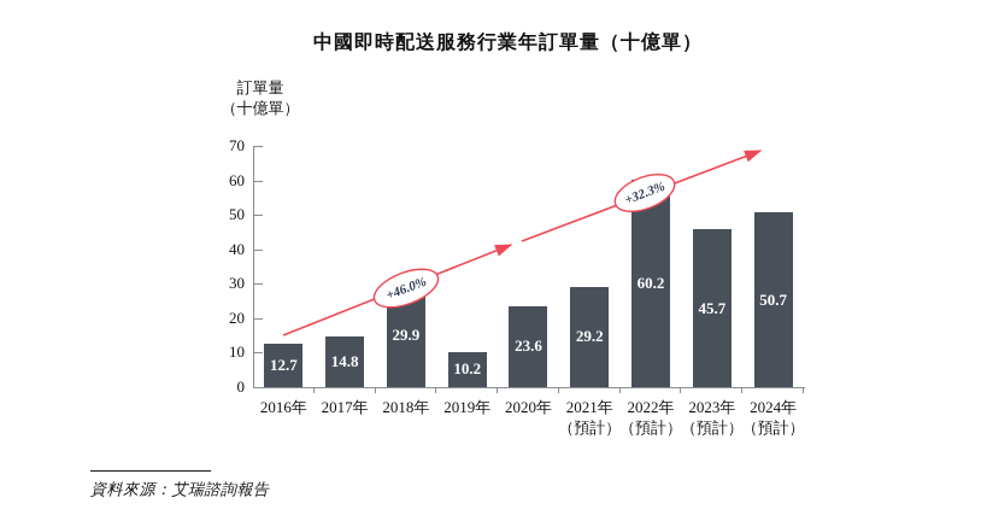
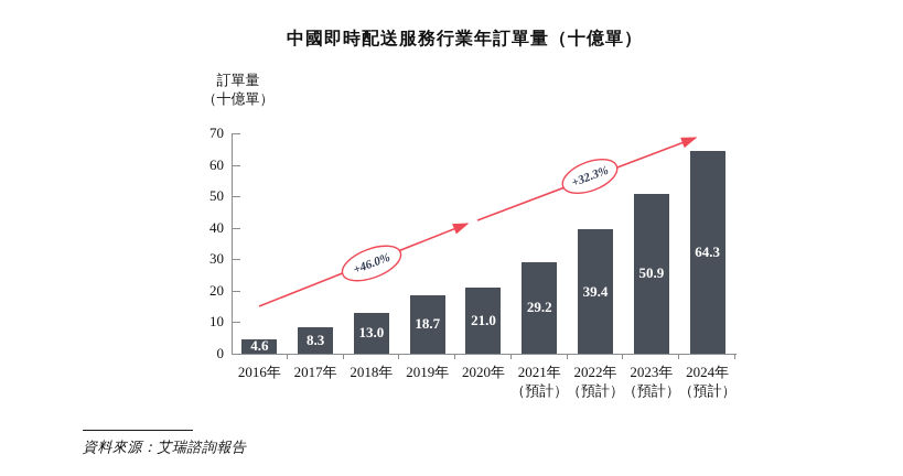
2016年: 12.7 -> 4.6
2017年: 14.8 -> 8.3
2018年: 29.9 -> 13.0
2019年: 10.2 -> 18.7
2020年: 23.6 -> 21.0
2022年: 60.2 -> 39.4
2023年: 45.7 -> 50.9
2024年: 50.7 -> 64.3
